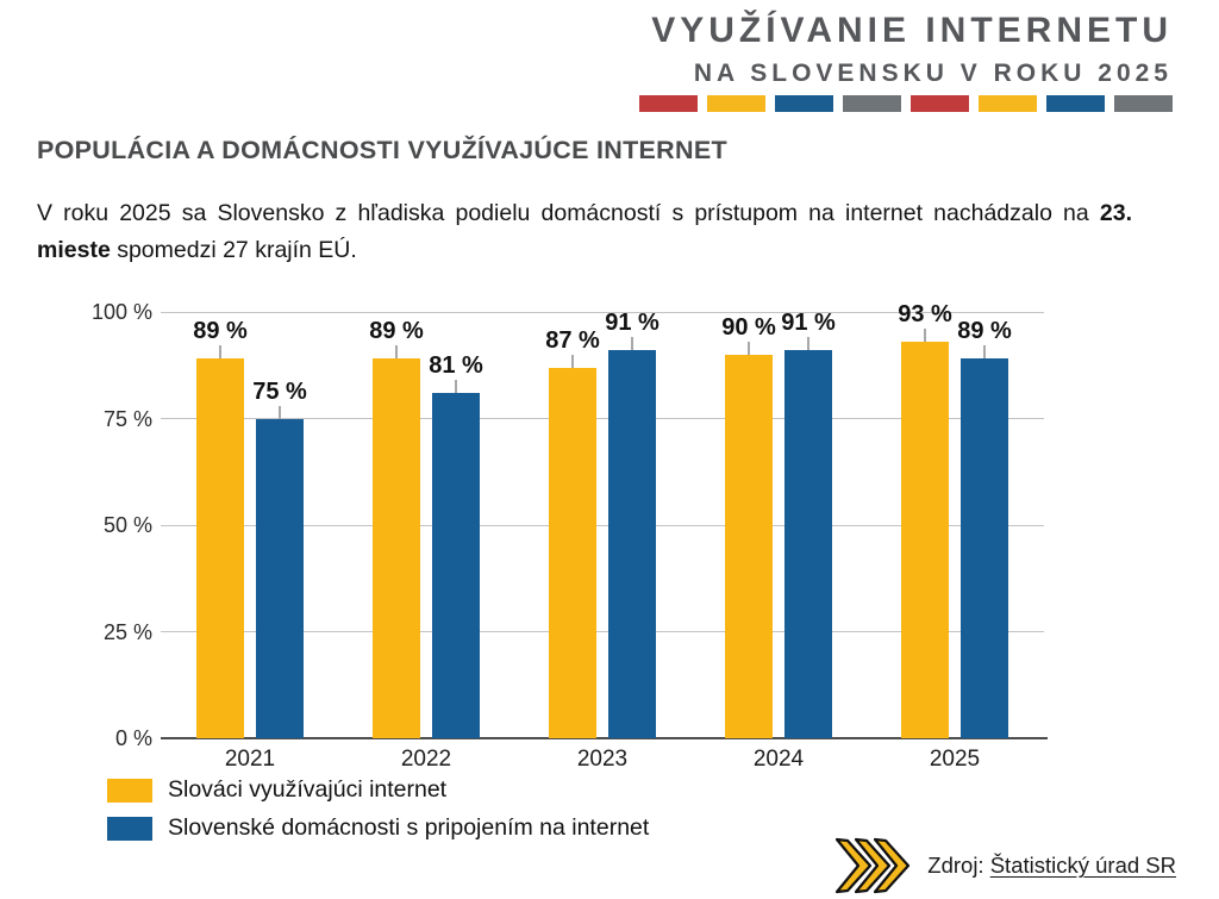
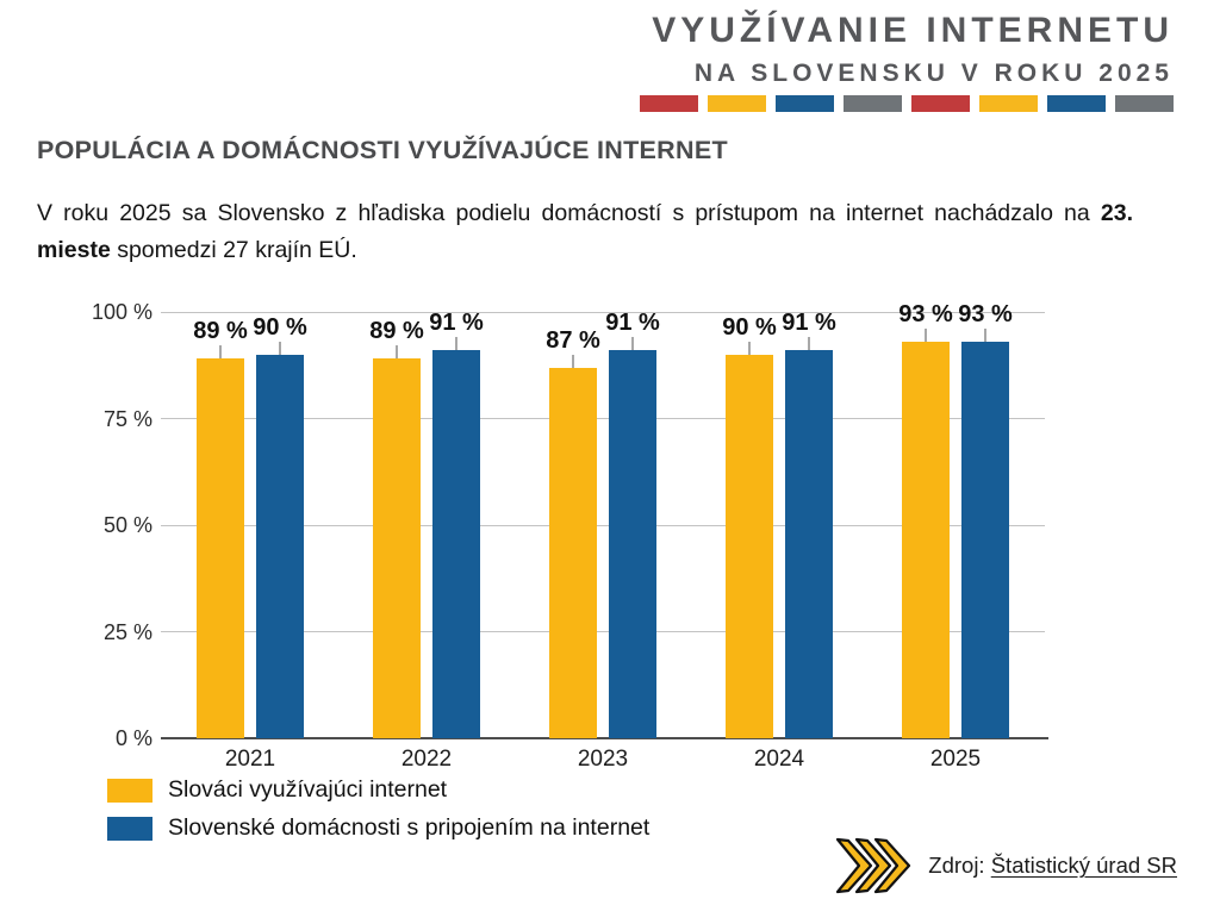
Slovenské domácnosti s pripojením na internet/2021: 75 -> 90
Slovenské domácnosti s pripojením na internet/2022: 81 -> 91
Slovenské domácnosti s pripojením na internet/2025: 89 -> 93
